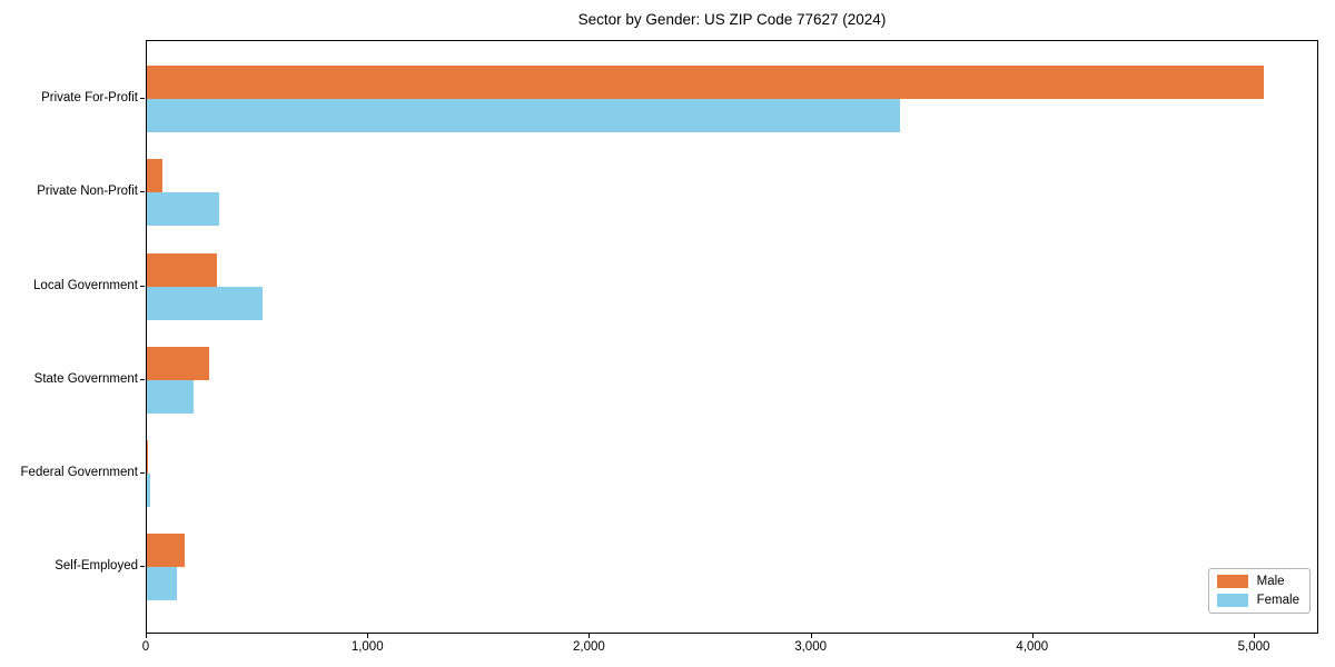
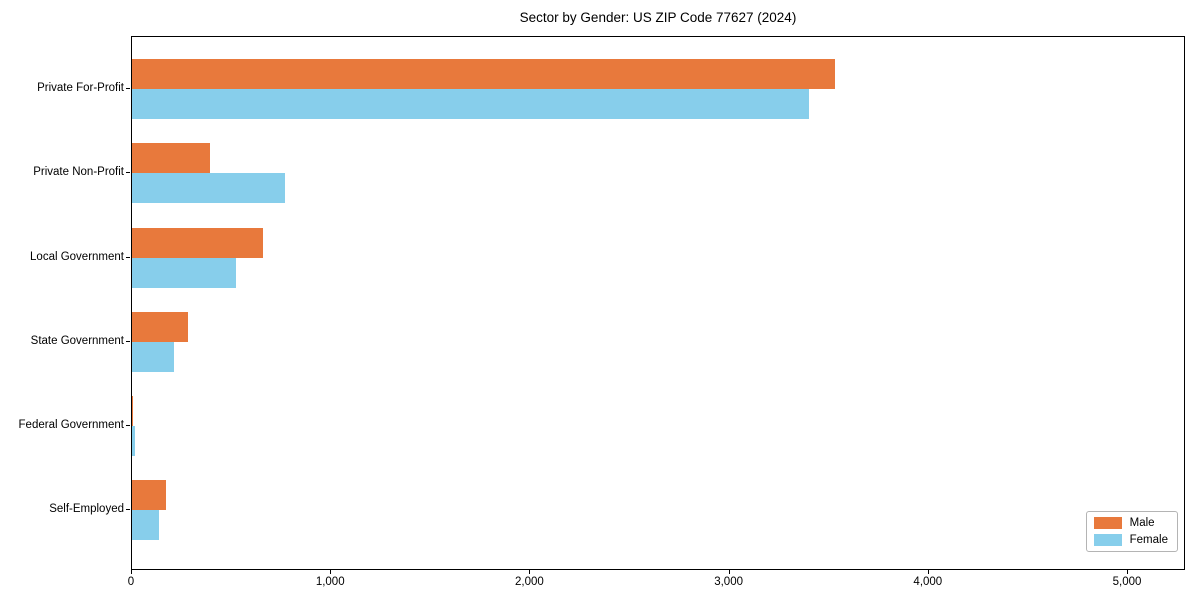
Male/Private For-Profit: 5040 -> 3530
Male/Private Non-Profit: 70 -> 390
Female/Private Non-Profit: 320 -> 770
Male/Local Government: 320 -> 660
